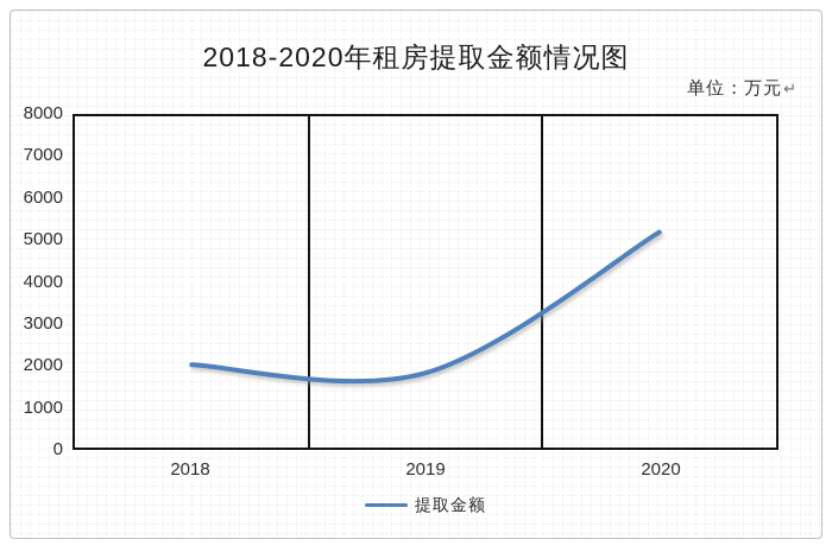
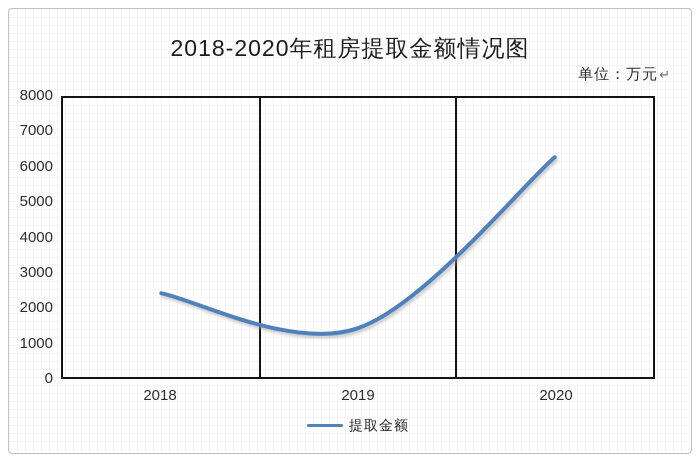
2018: 2000 -> 2400
2019: 1800 -> 1400
2020: 5200 -> 6300
